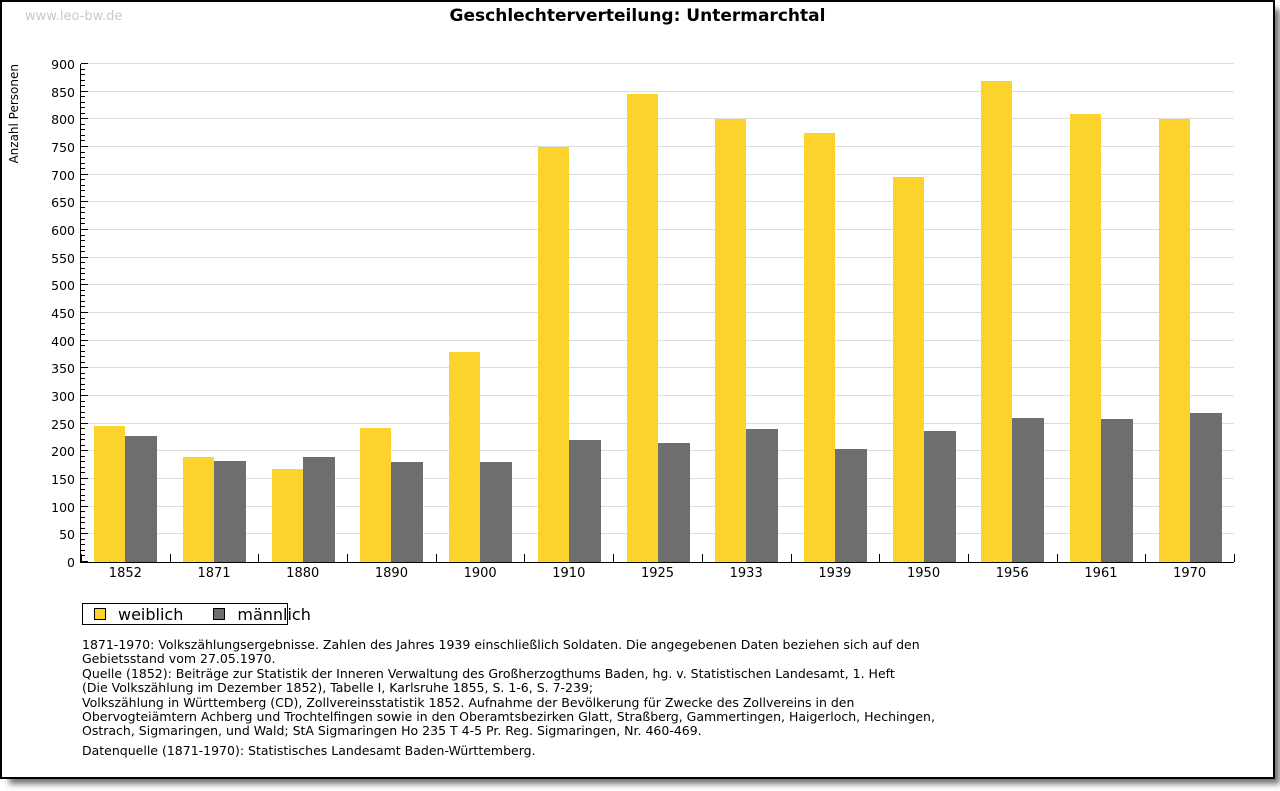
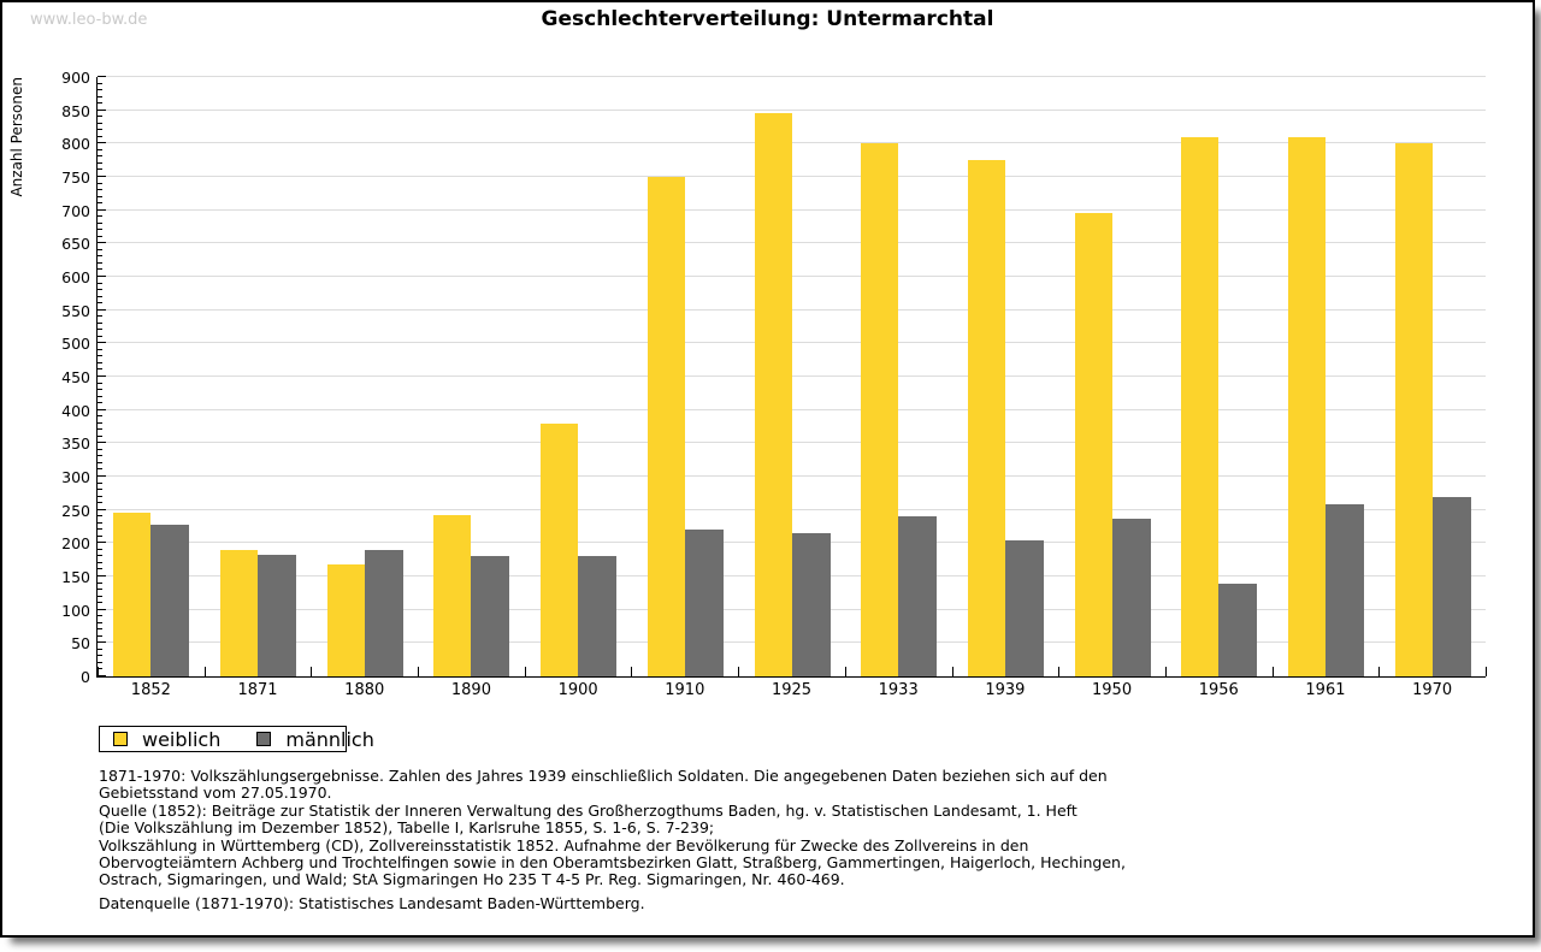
weiblich/1956: 870 -> 810
männlich/1956: 260 -> 140
